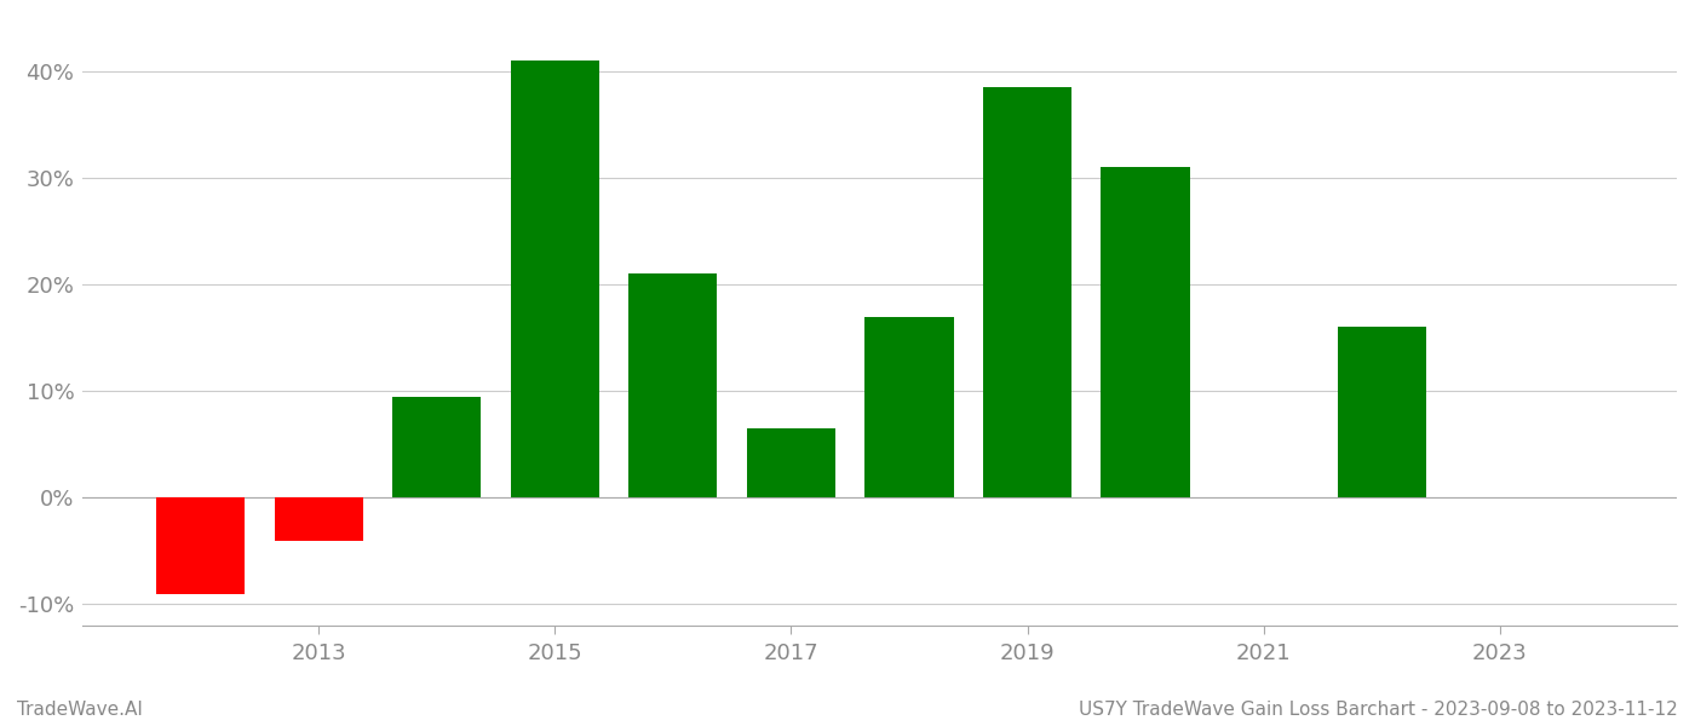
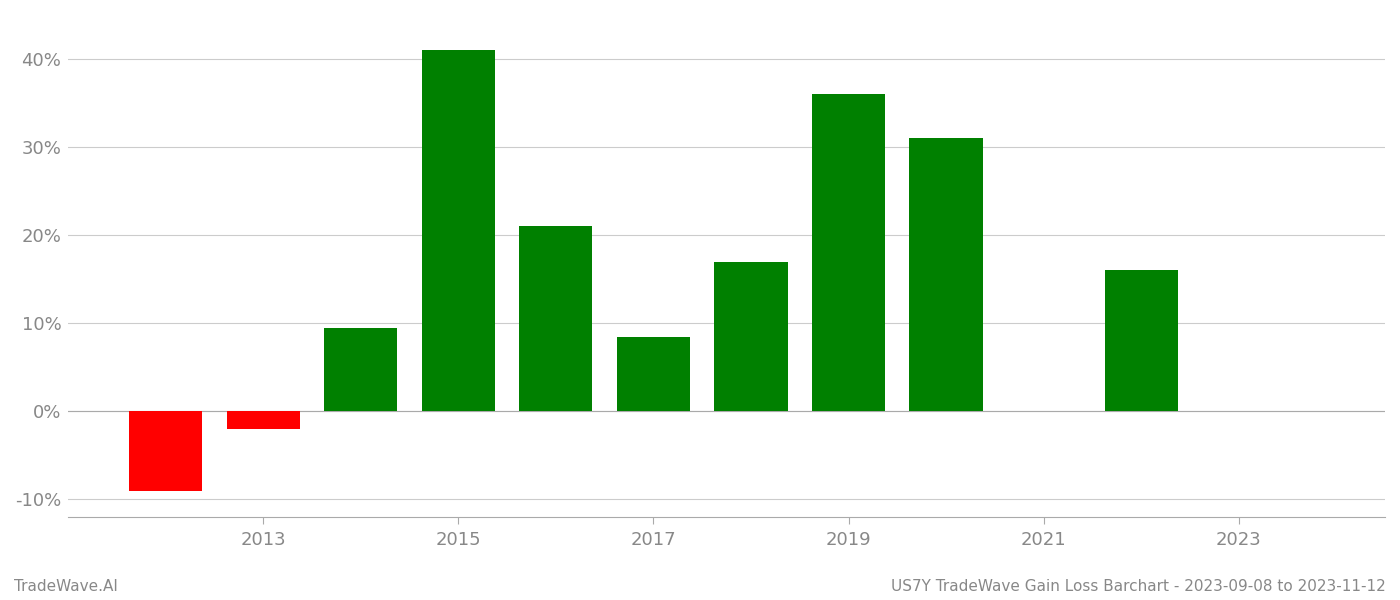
2013: -4.0% -> -2.0%
2017: 6.5% -> 8.4%
2019: 38.5% -> 36.0%
